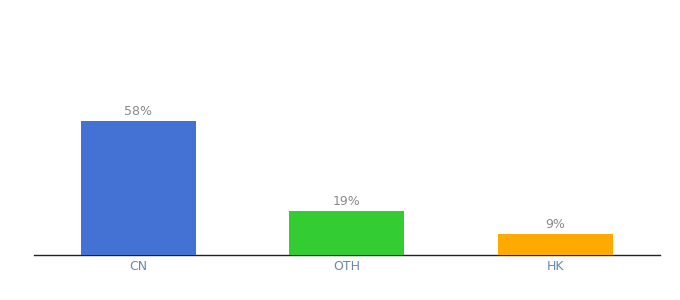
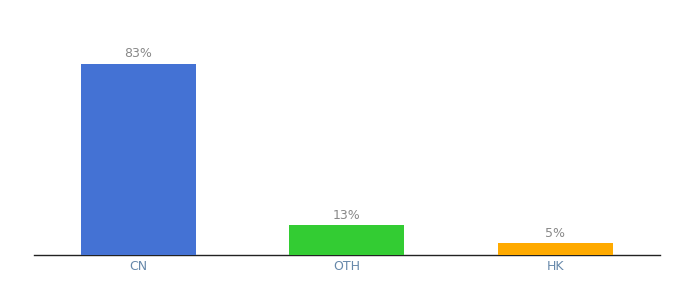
CN: 58% -> 83%
OTH: 19% -> 13%
HK: 9% -> 5%
